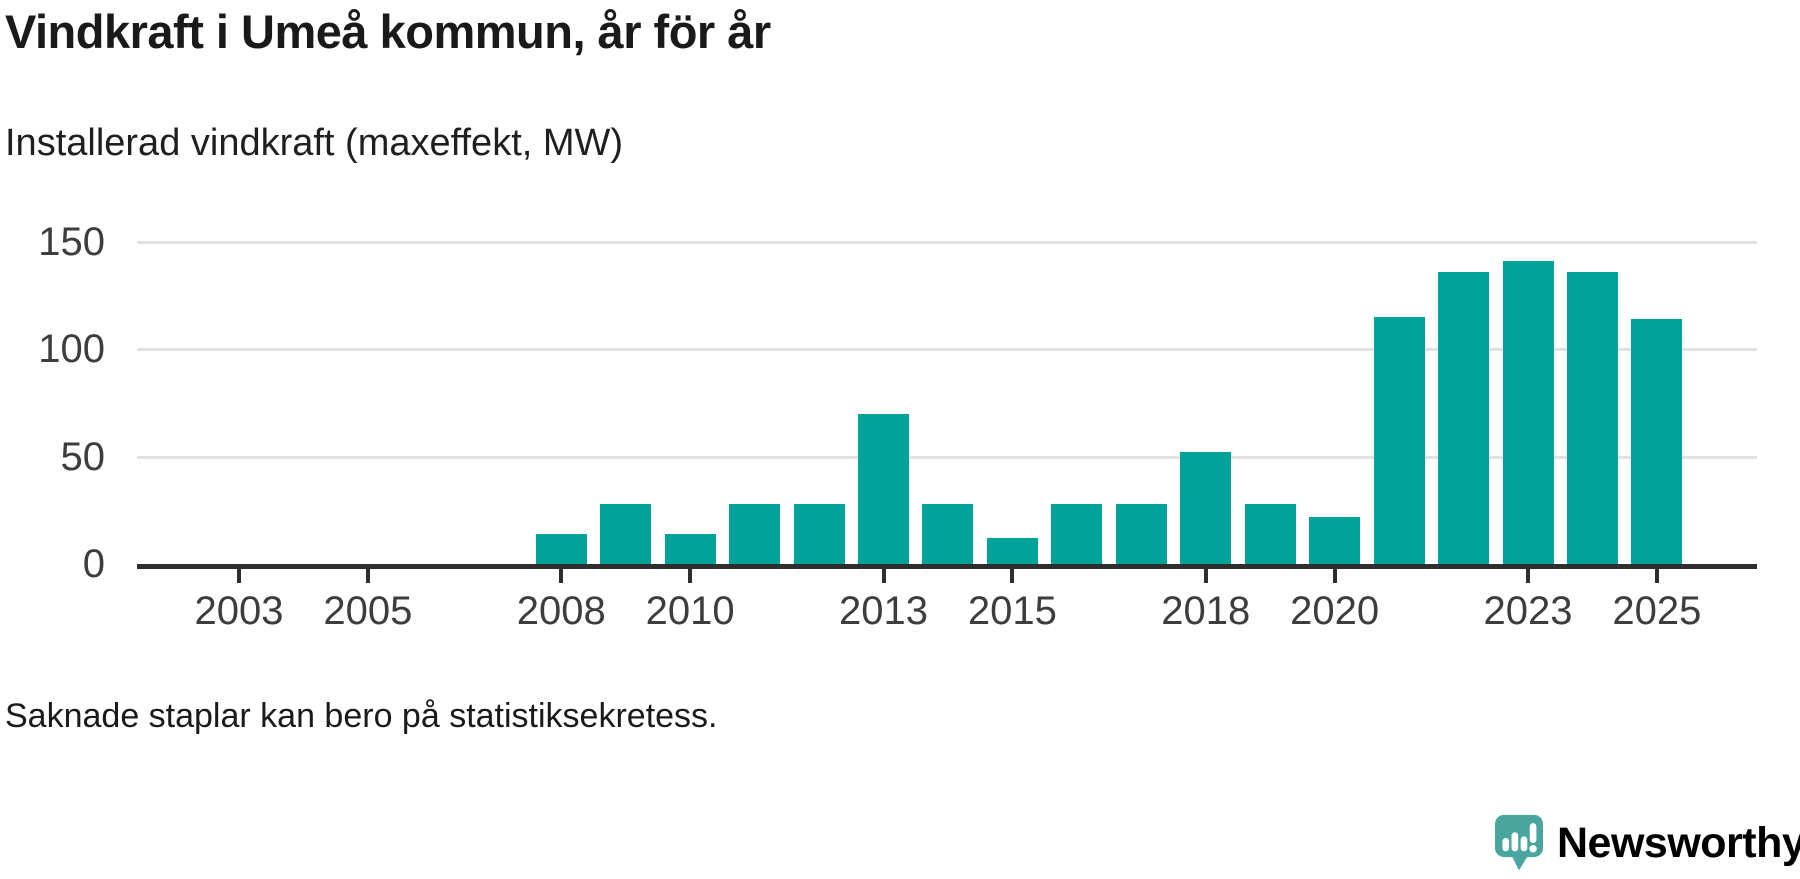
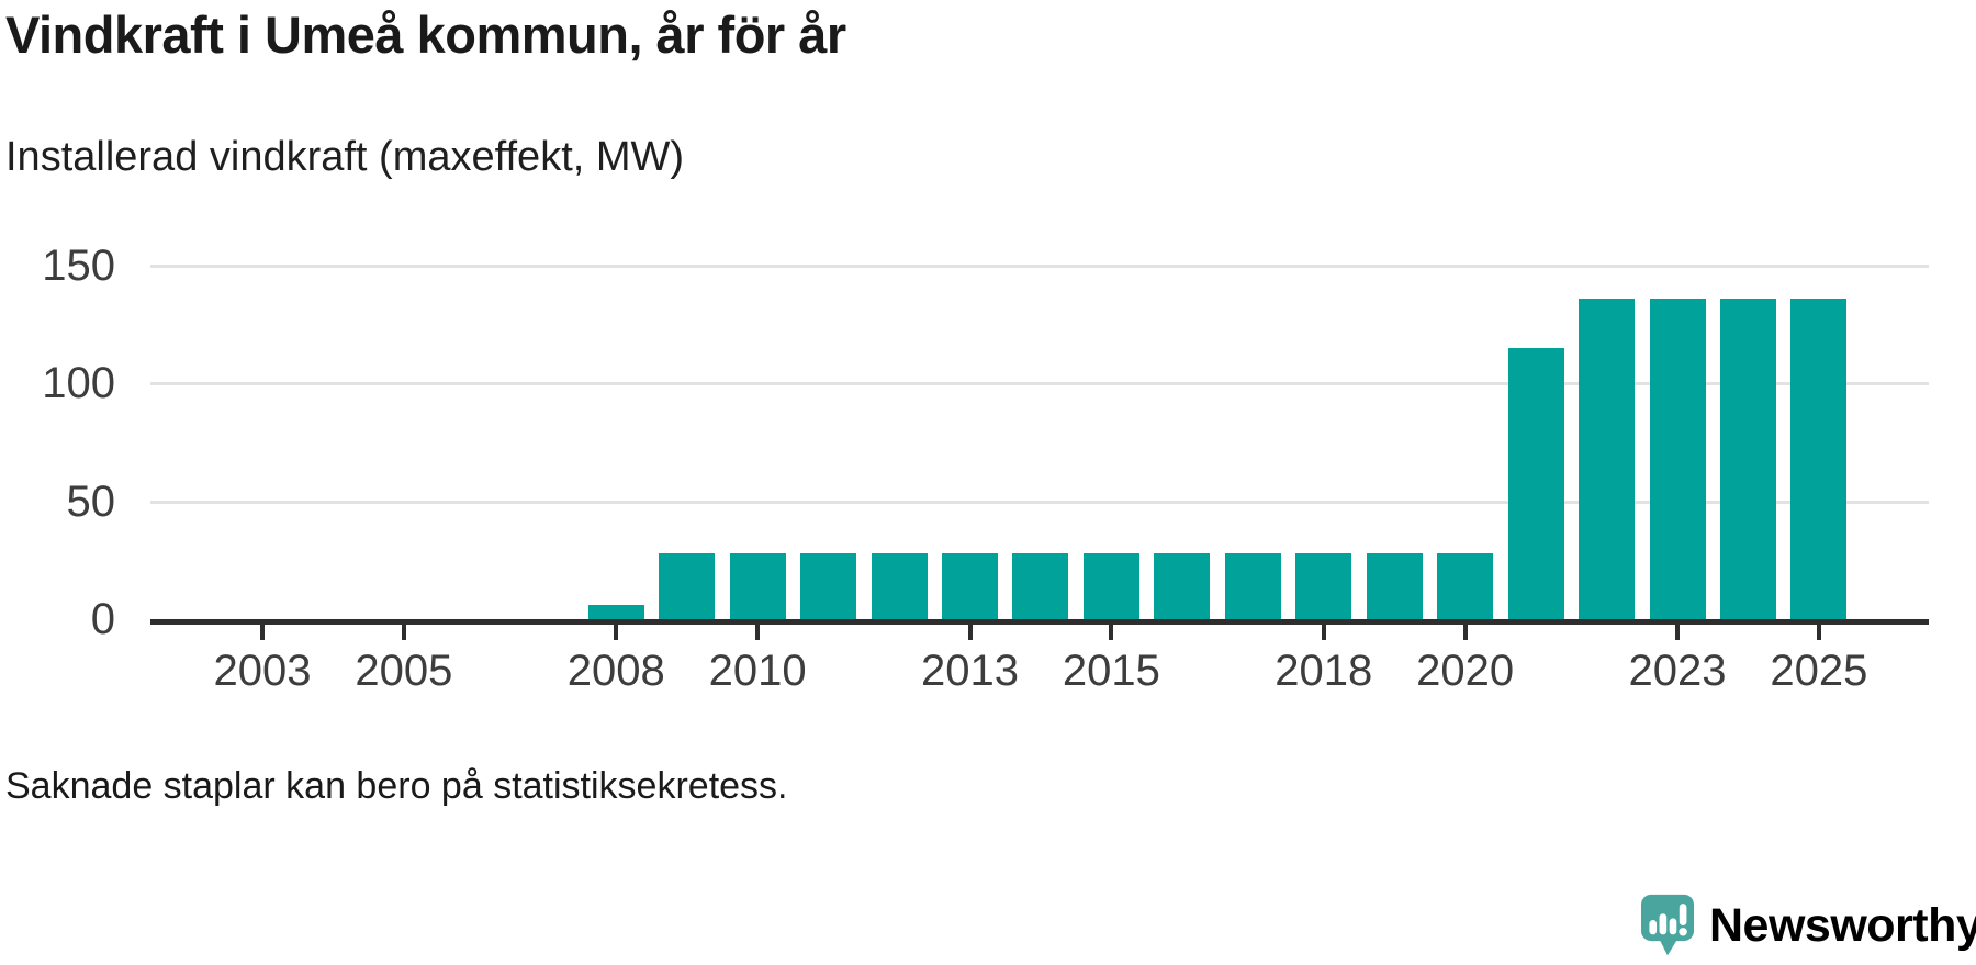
2008: 14 -> 6
2010: 14 -> 28
2013: 70 -> 28
2015: 12 -> 28
2018: 52 -> 28
2020: 22 -> 28
2023: 141 -> 136
2025: 114 -> 136
